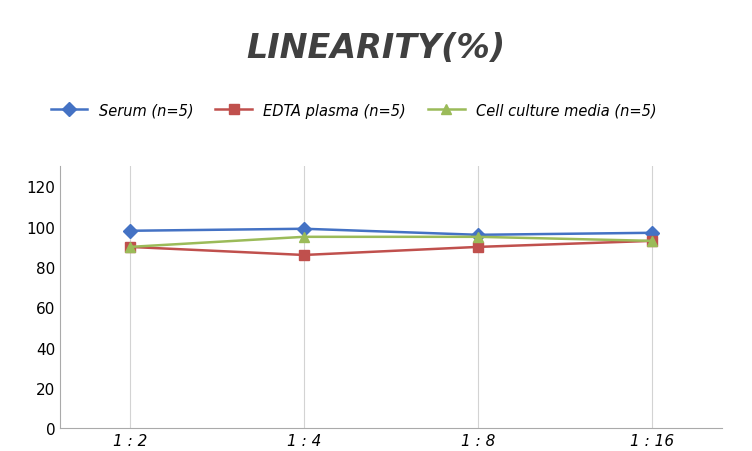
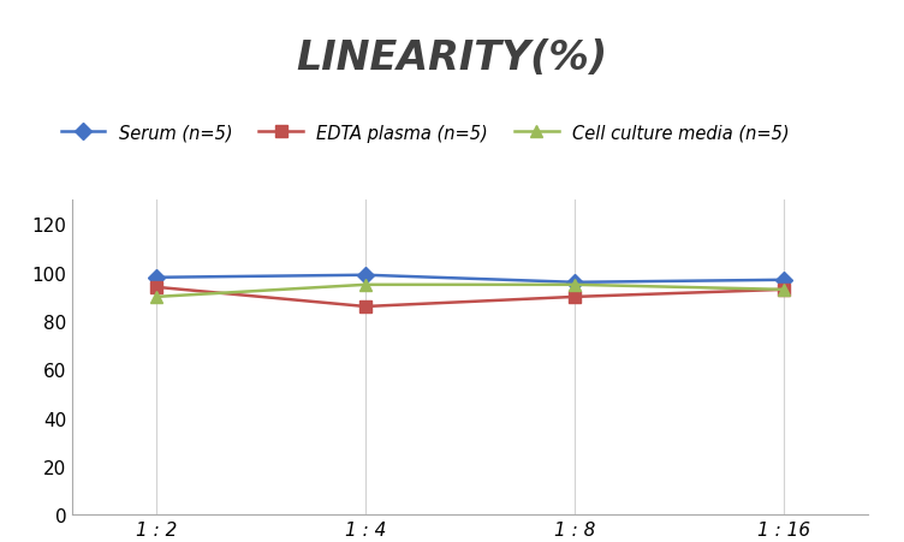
EDTA plasma (n=5)/1 : 2: 90 -> 94
